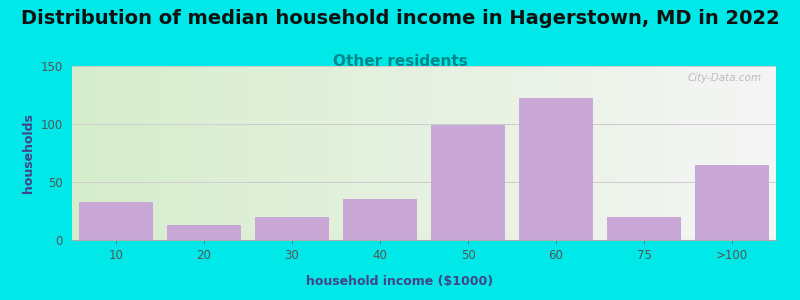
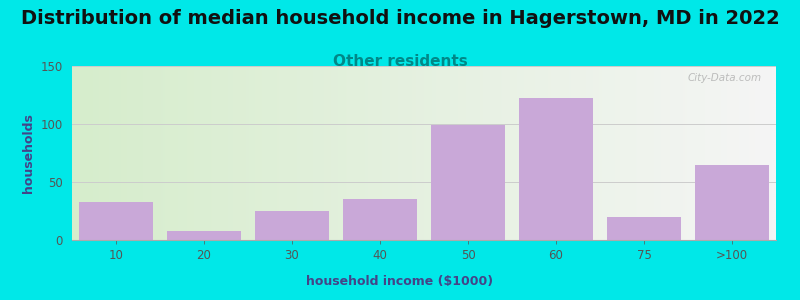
20: 13 -> 8
30: 20 -> 25
